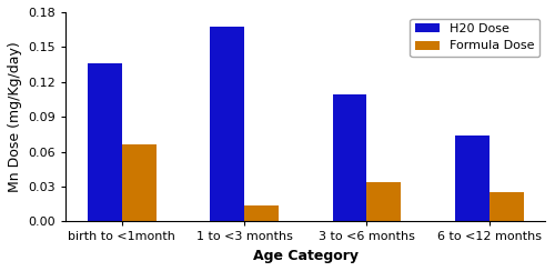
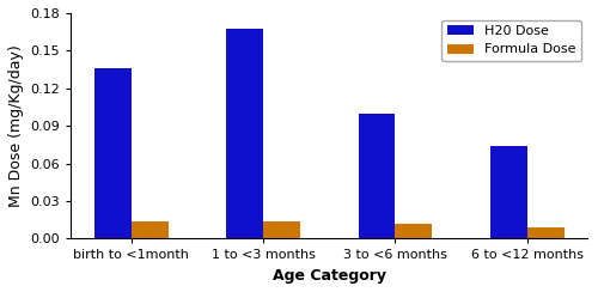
Formula Dose/birth to <1month: 0.066 -> 0.014
H20 Dose/3 to <6 months: 0.109 -> 0.100
Formula Dose/3 to <6 months: 0.034 -> 0.012
Formula Dose/6 to <12 months: 0.025 -> 0.009
